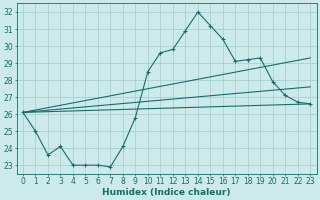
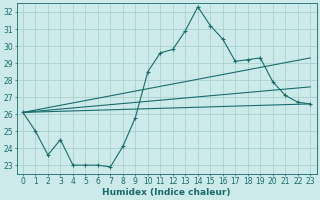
3: 24.1 -> 24.5
14: 32.0 -> 32.3
